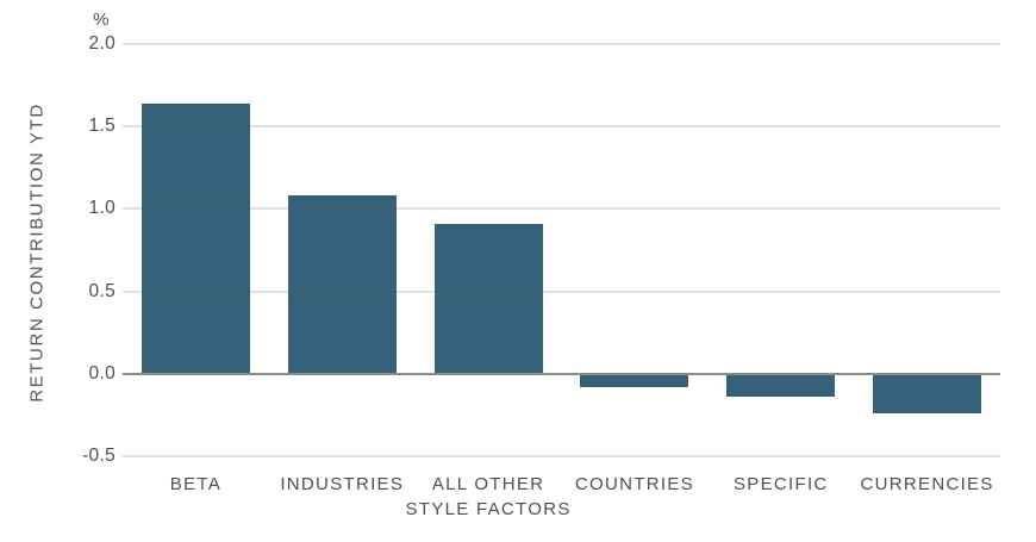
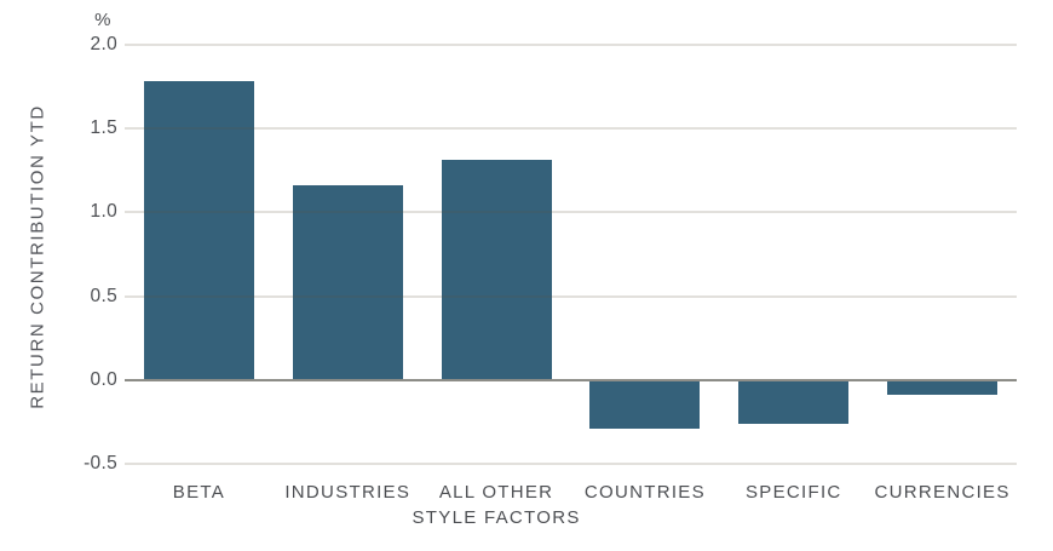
BETA: 1.64 -> 1.78
INDUSTRIES: 1.08 -> 1.16
ALL OTHER STYLE FACTORS: 0.91 -> 1.31
COUNTRIES: -0.08 -> -0.29
SPECIFIC: -0.14 -> -0.26
CURRENCIES: -0.24 -> -0.09
